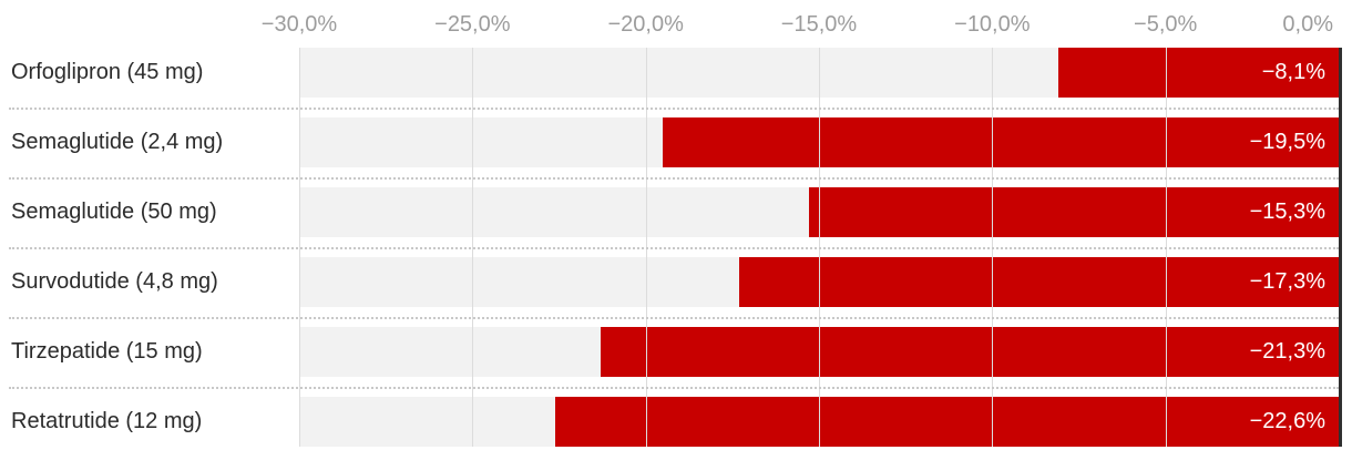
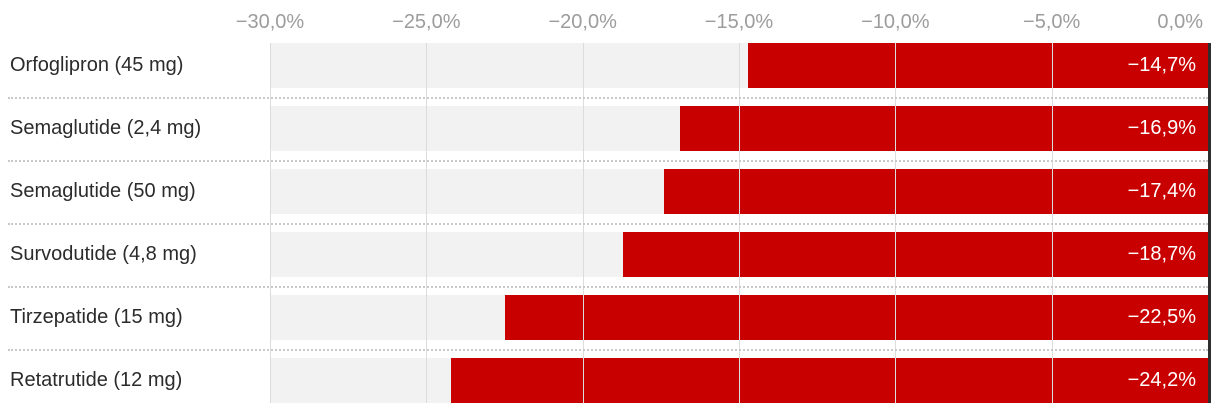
Orfoglipron (45 mg): −8,1% -> −14,7%
Semaglutide (2,4 mg): −19,5% -> −16,9%
Semaglutide (50 mg): −15,3% -> −17,4%
Survodutide (4,8 mg): −17,3% -> −18,7%
Tirzepatide (15 mg): −21,3% -> −22,5%
Retatrutide (12 mg): −22,6% -> −24,2%
